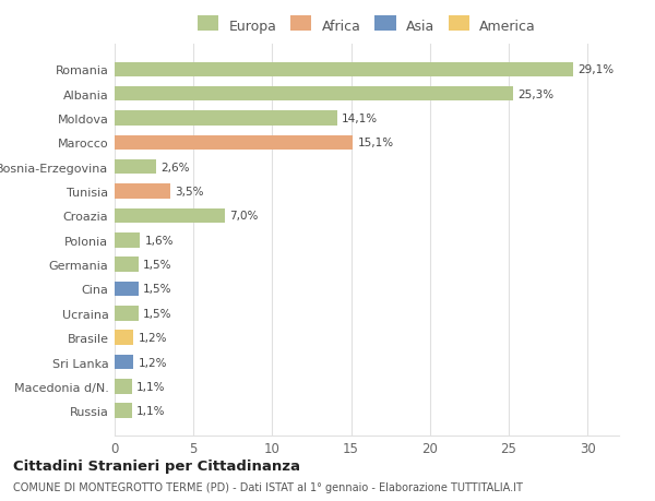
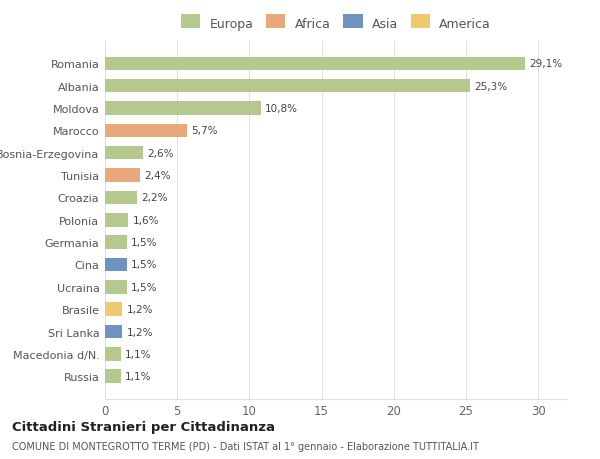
Moldova: 14,1% -> 10,8%
Marocco: 15,1% -> 5,7%
Tunisia: 3,5% -> 2,4%
Croazia: 7,0% -> 2,2%
